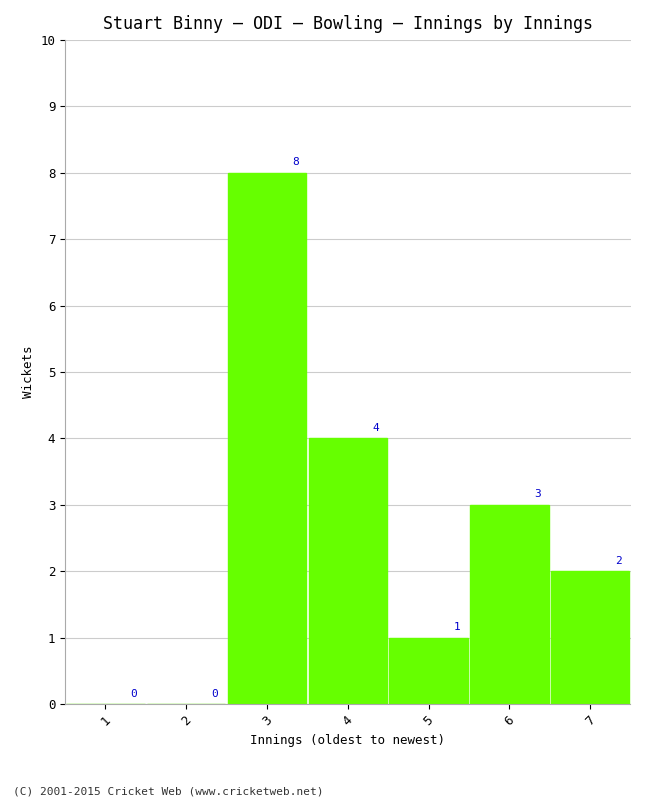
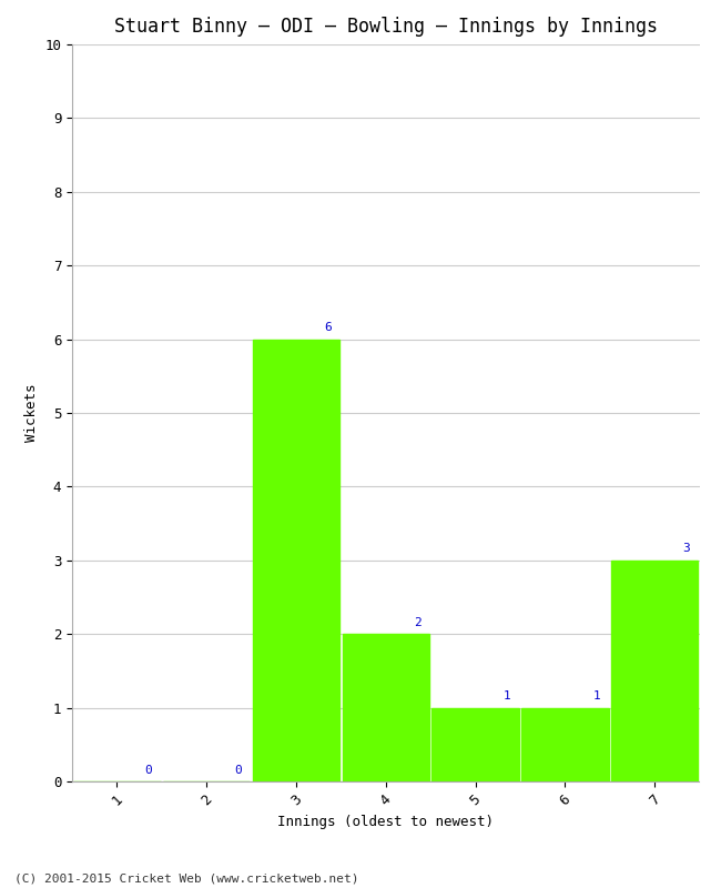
3: 8 -> 6
4: 4 -> 2
6: 3 -> 1
7: 2 -> 3
